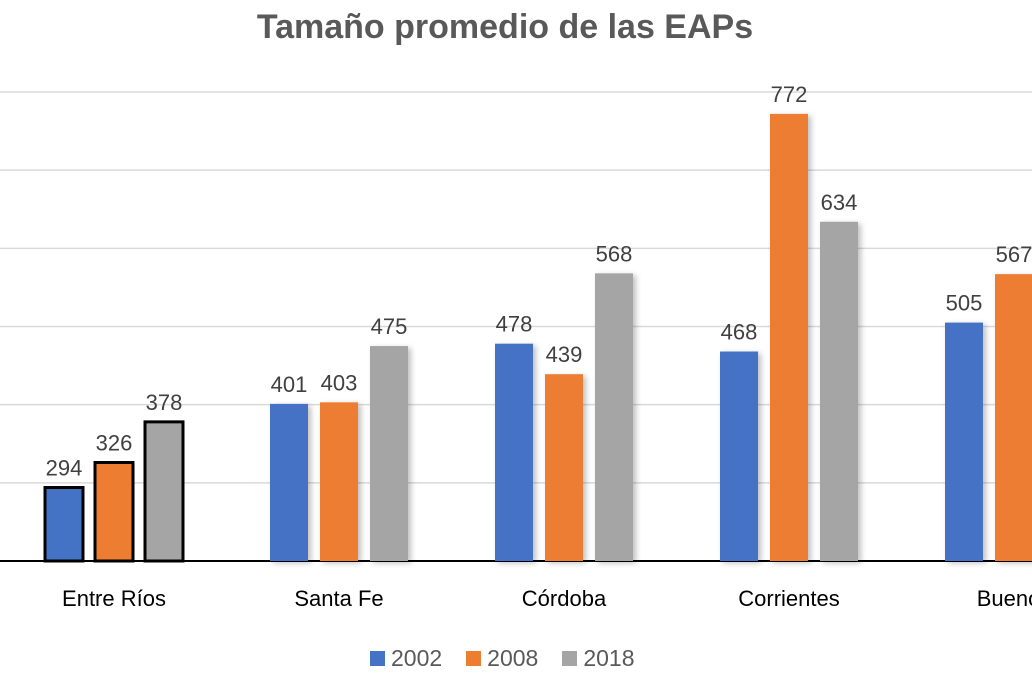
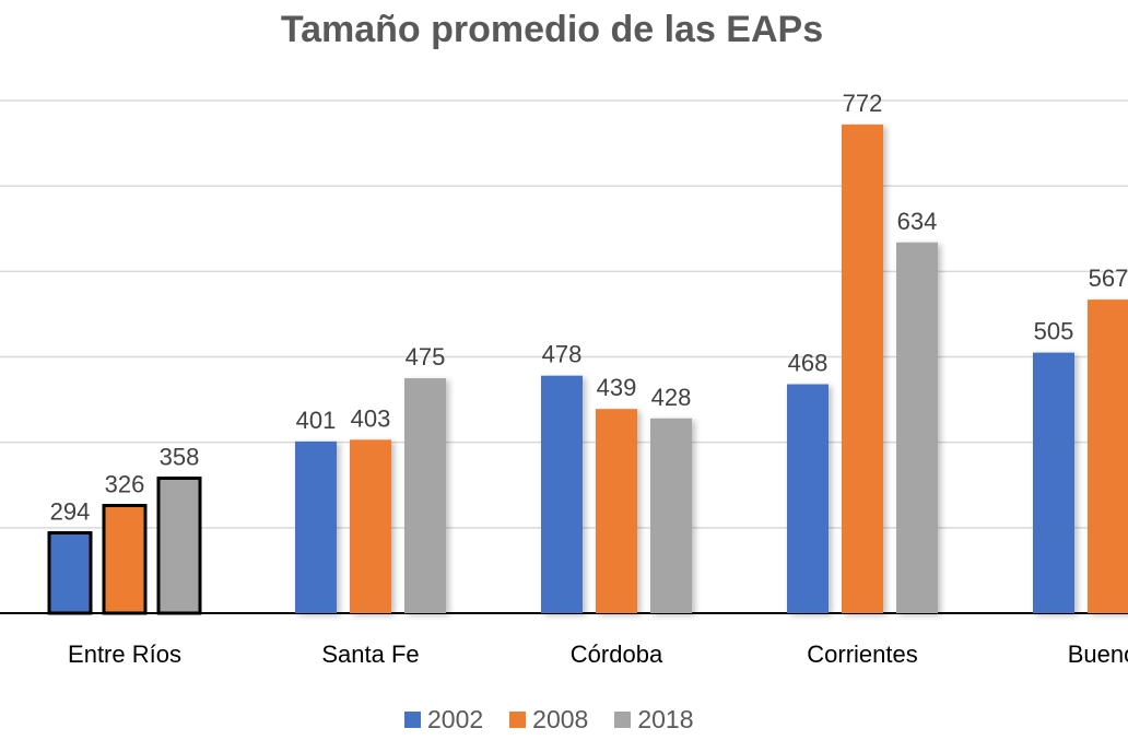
2018/Entre Ríos: 378 -> 358
2018/Córdoba: 568 -> 428
